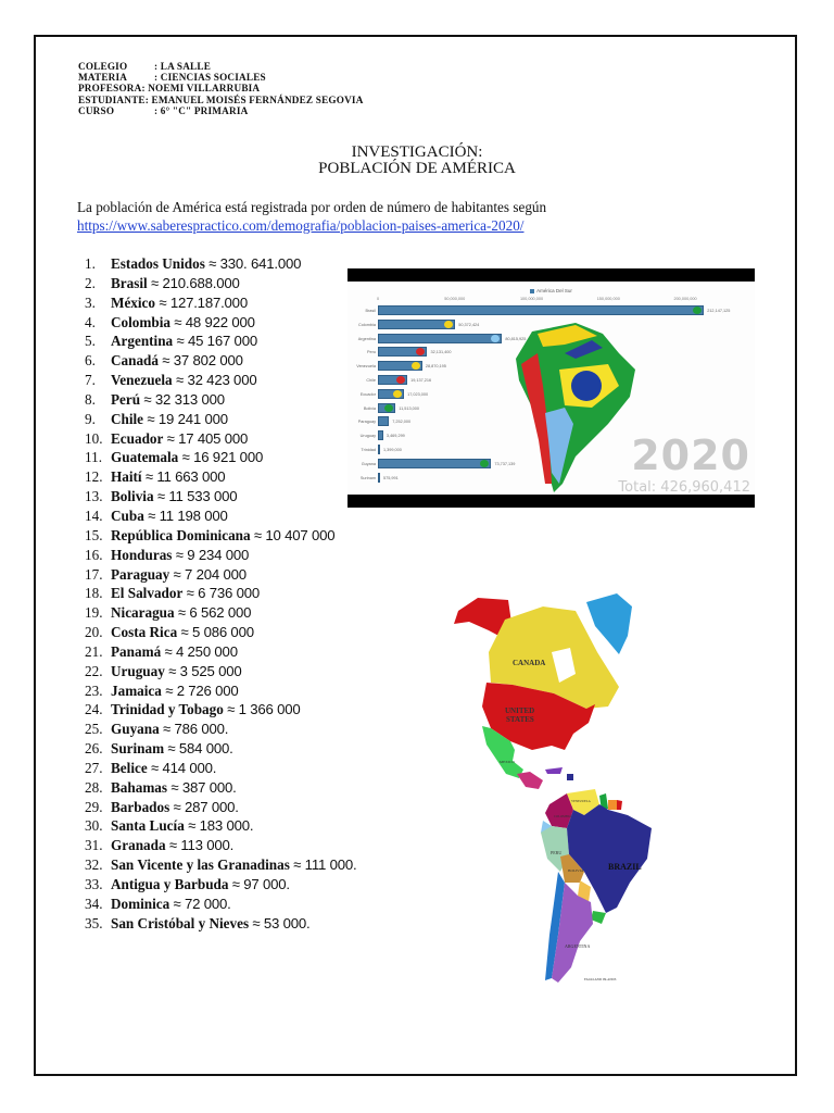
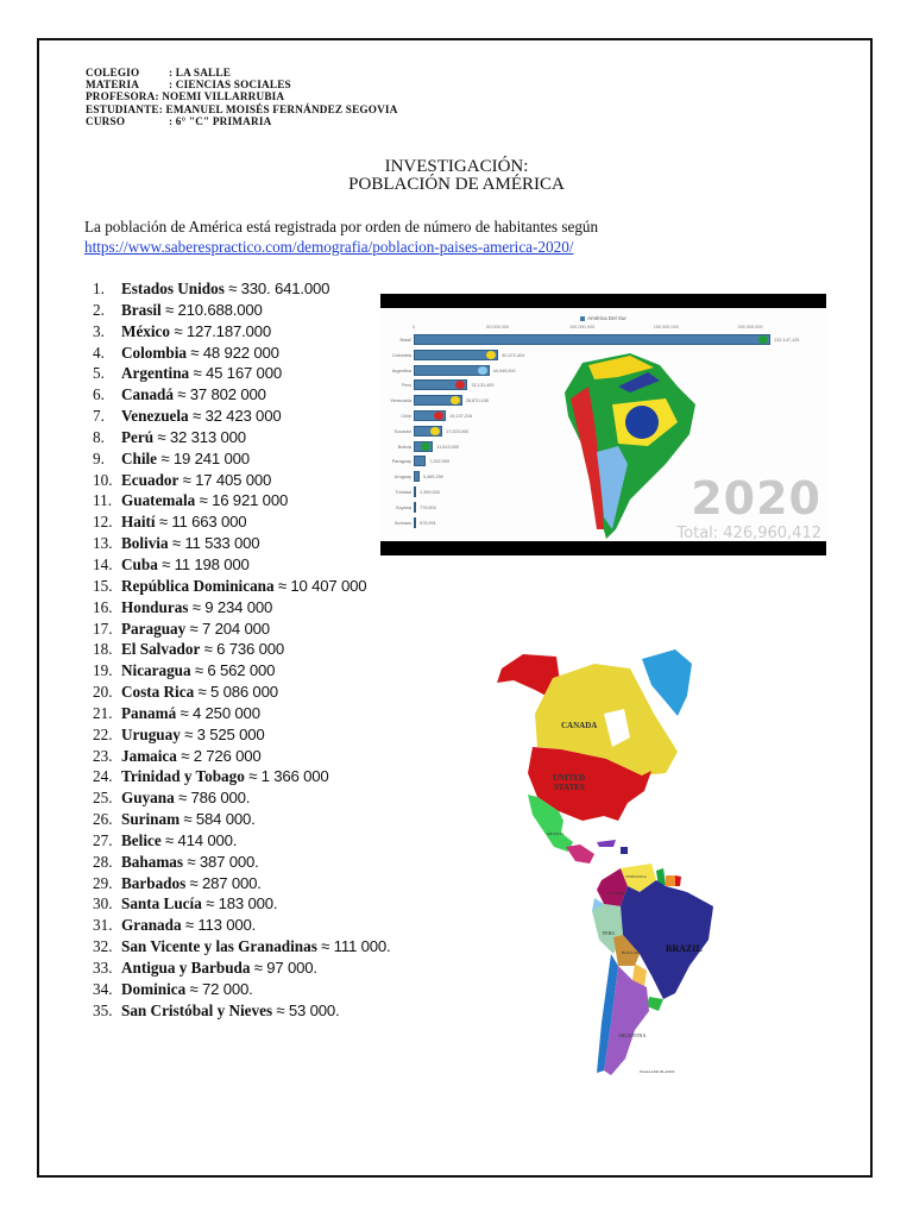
Argentina: 80,815,925 -> 44,949,000
Guyana: 73,737,139 -> 779,004
